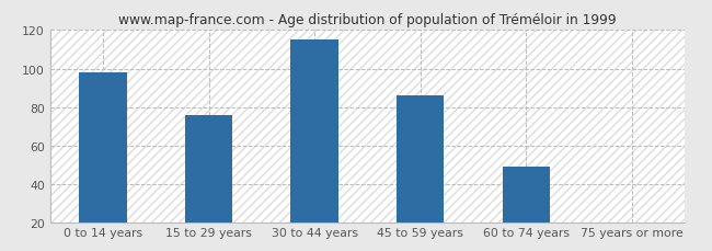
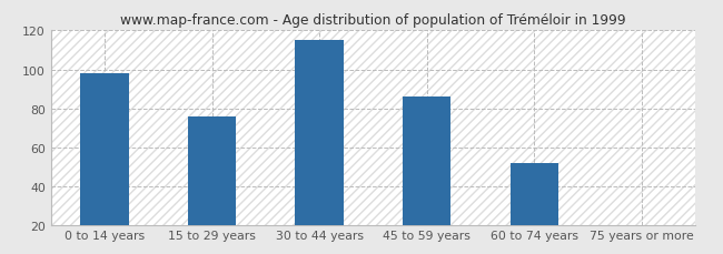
60 to 74 years: 49 -> 52
